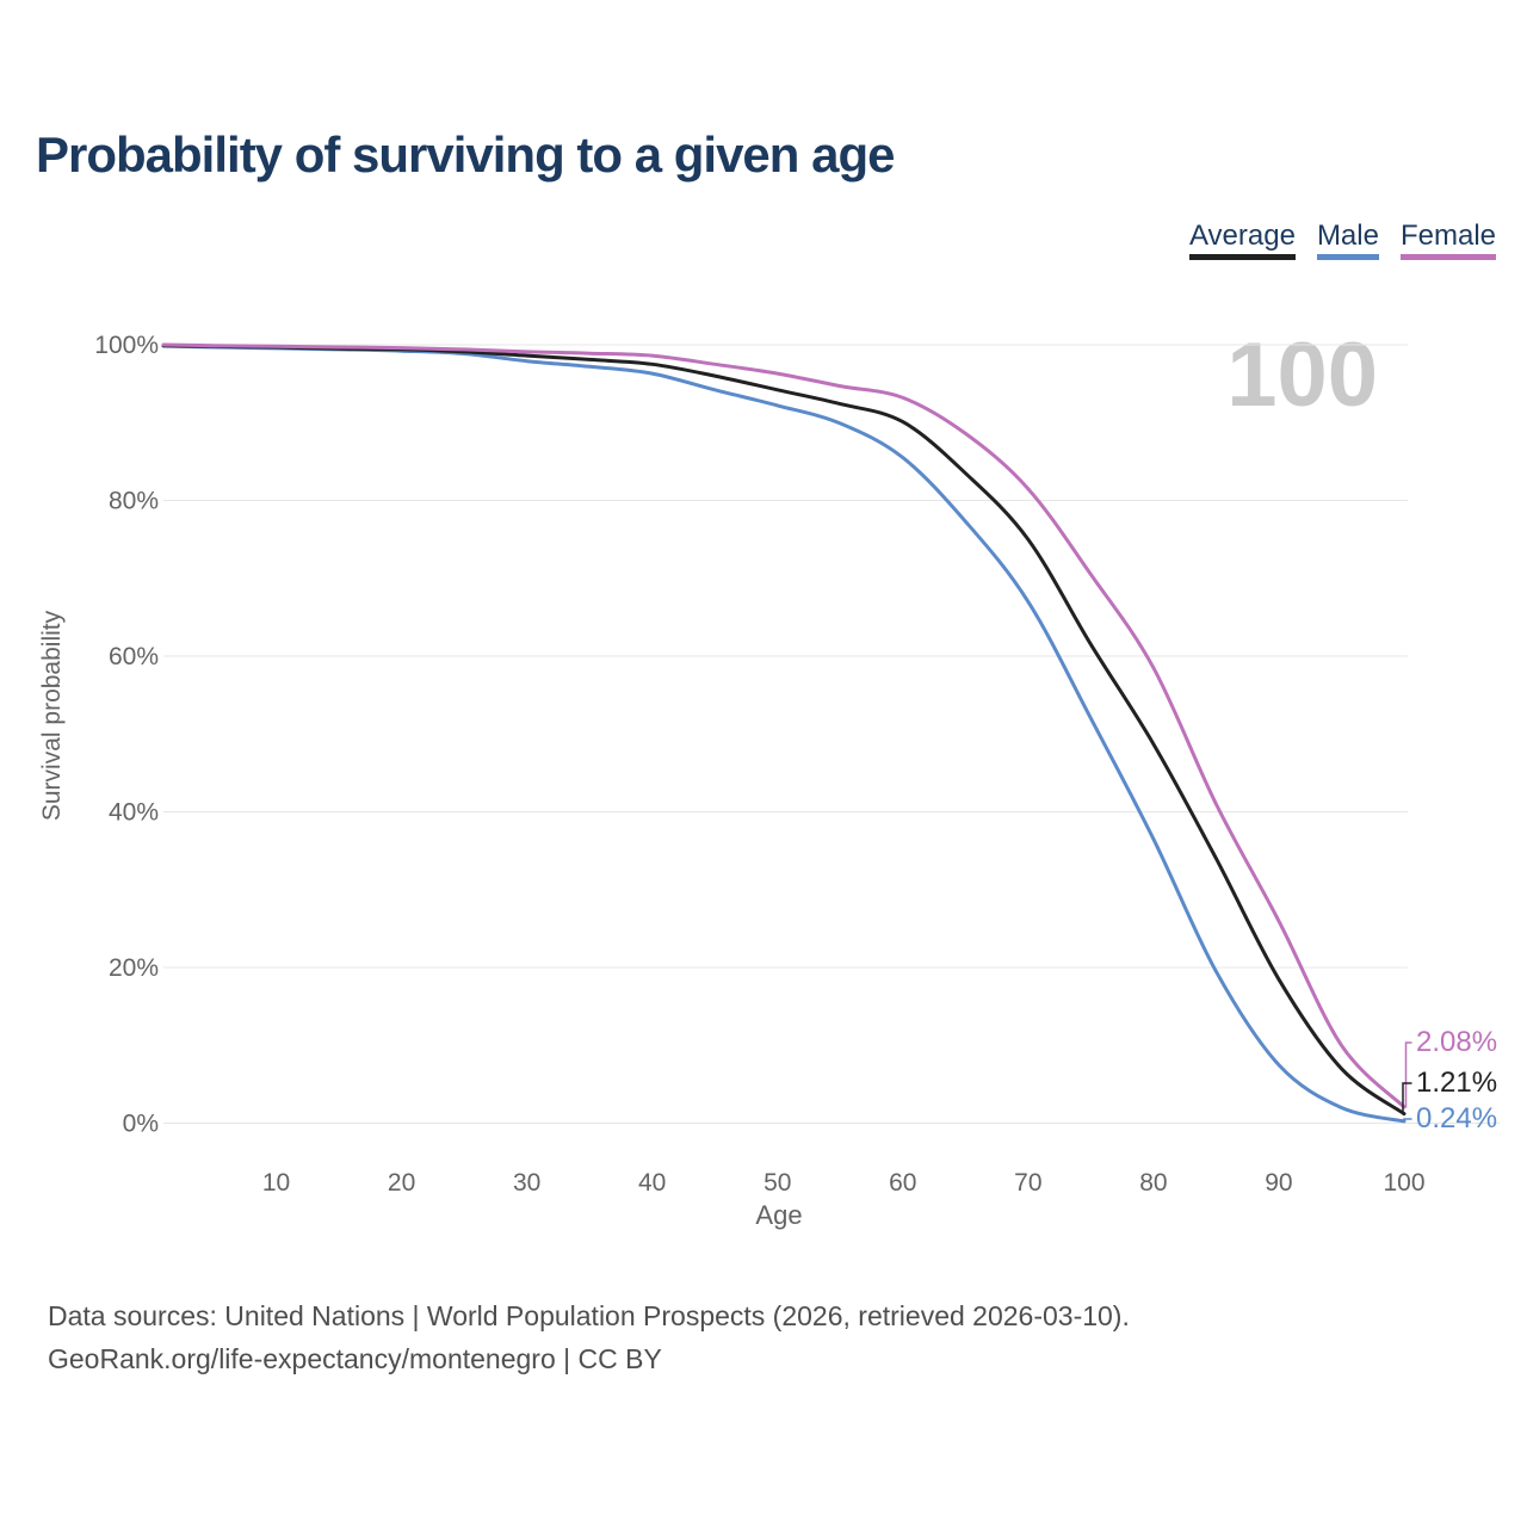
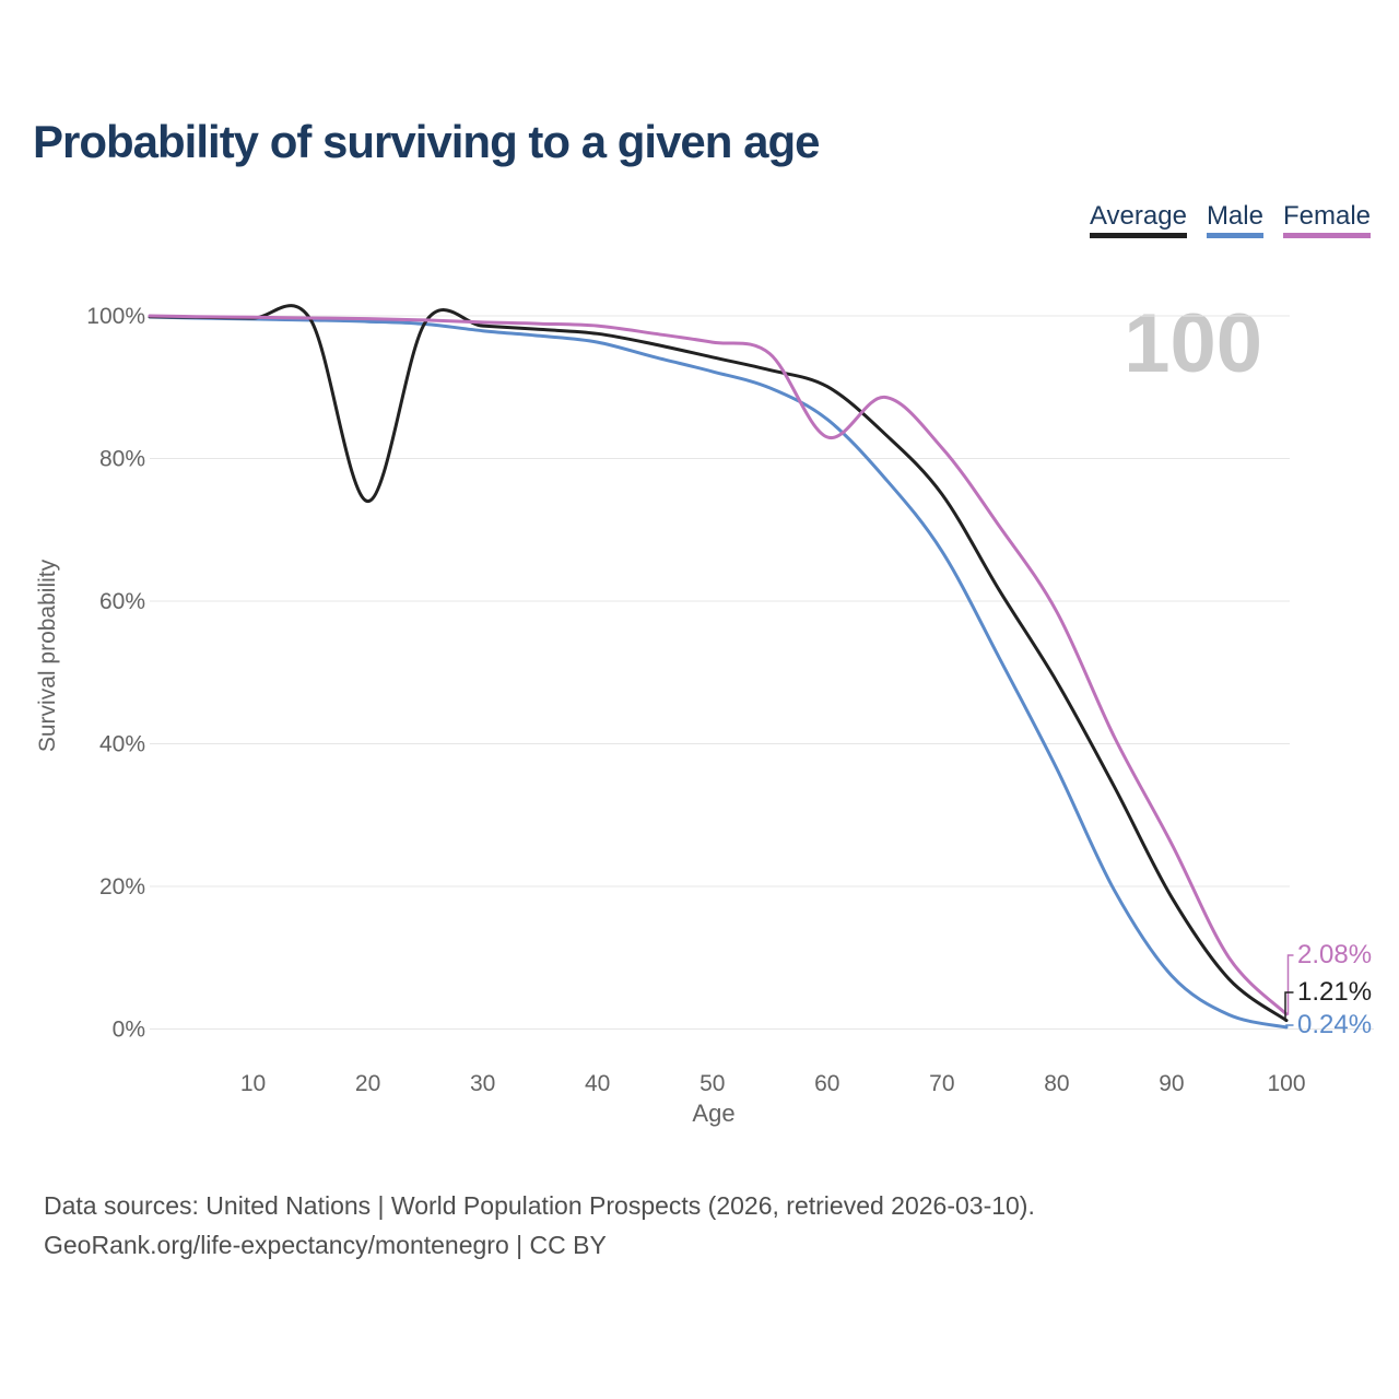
Average/20: 99% -> 74%
Female/60: 93% -> 83%
